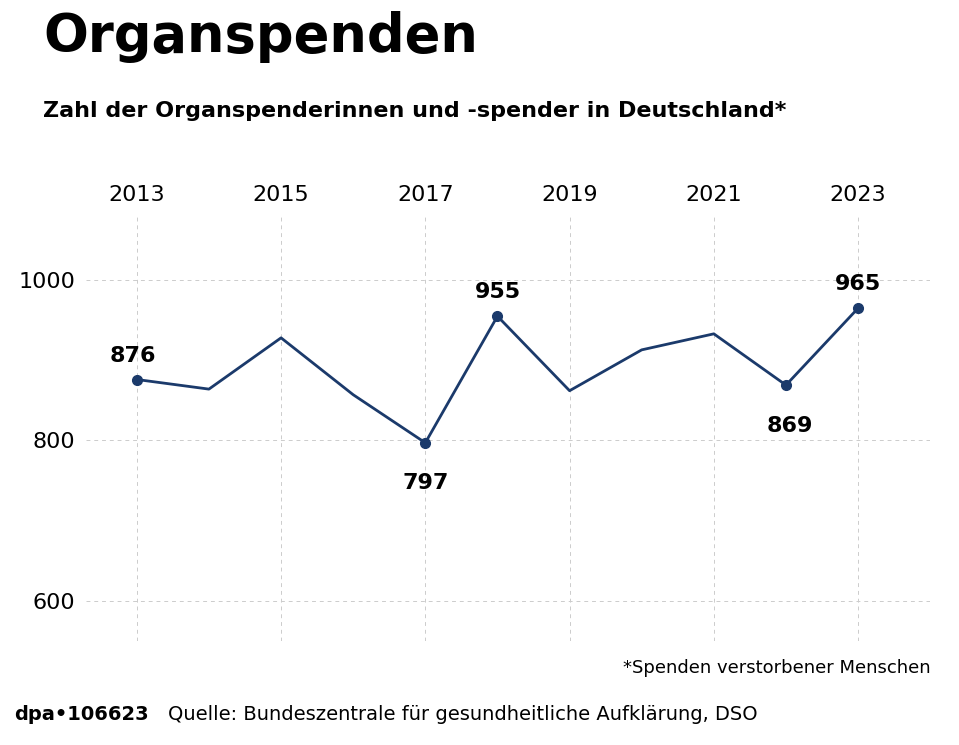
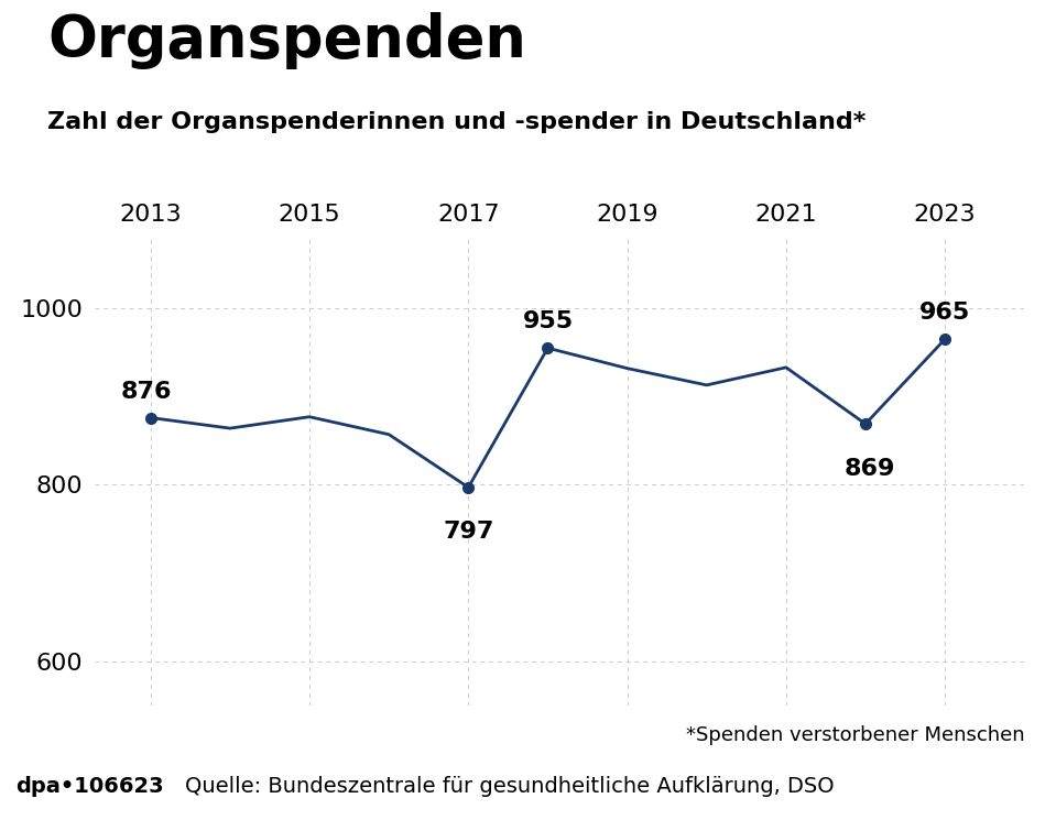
2015: 928 -> 877
2019: 862 -> 932
